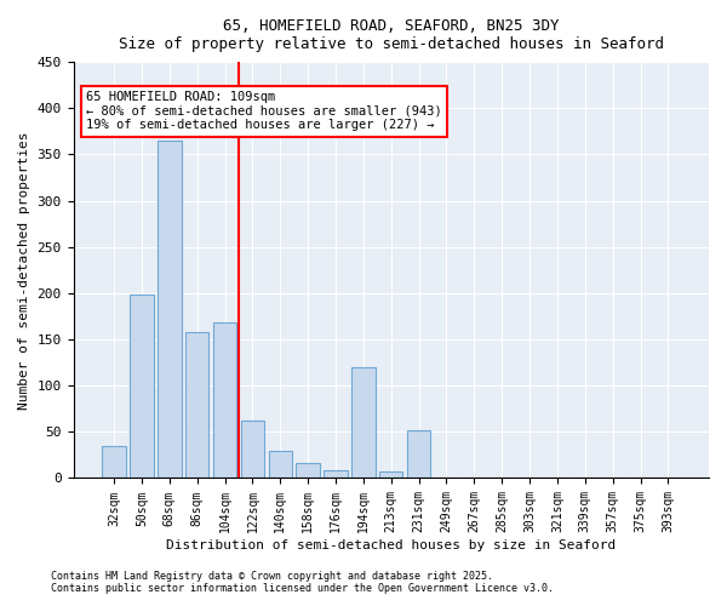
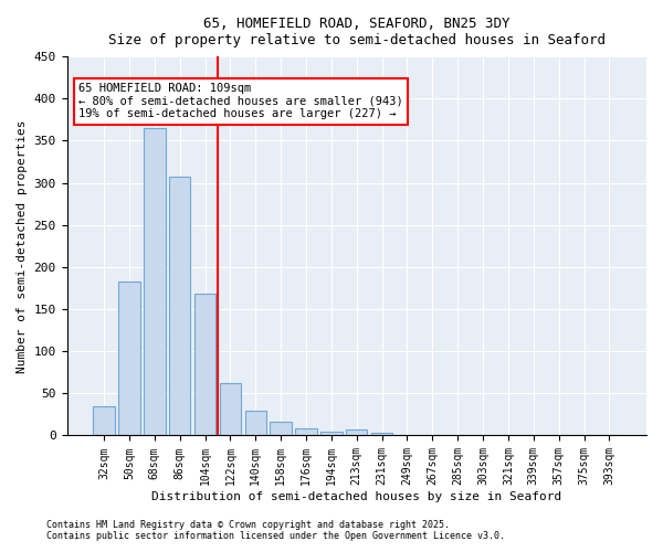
50sqm: 198 -> 183
86sqm: 158 -> 307
194sqm: 120 -> 5
231sqm: 52 -> 3
